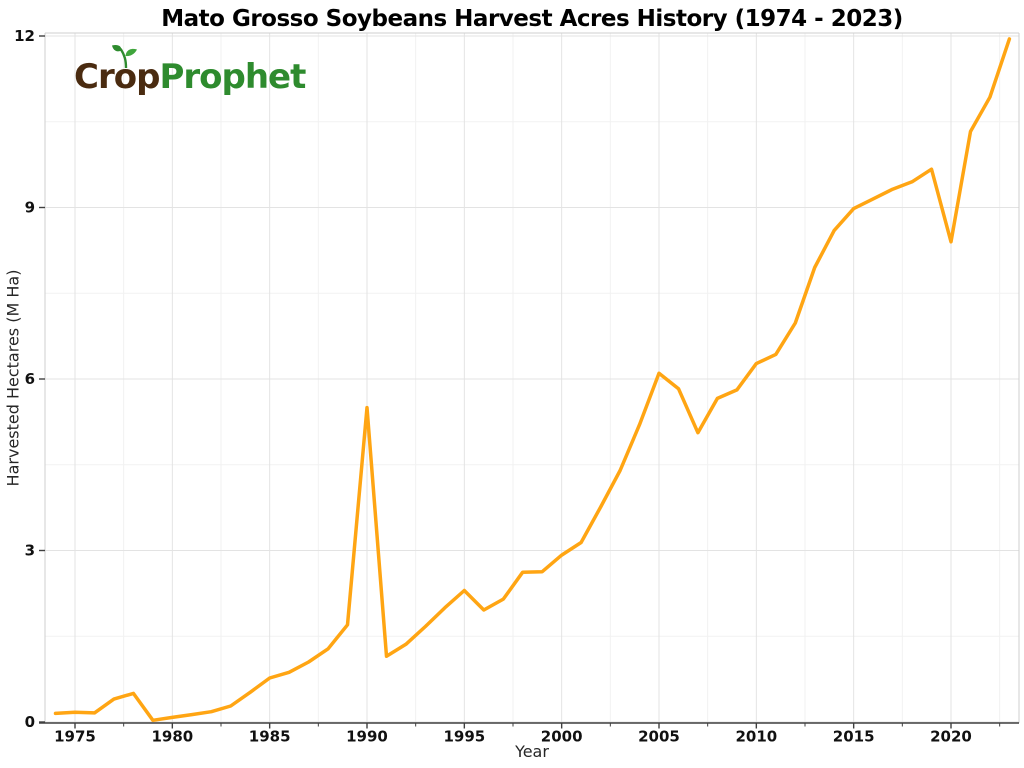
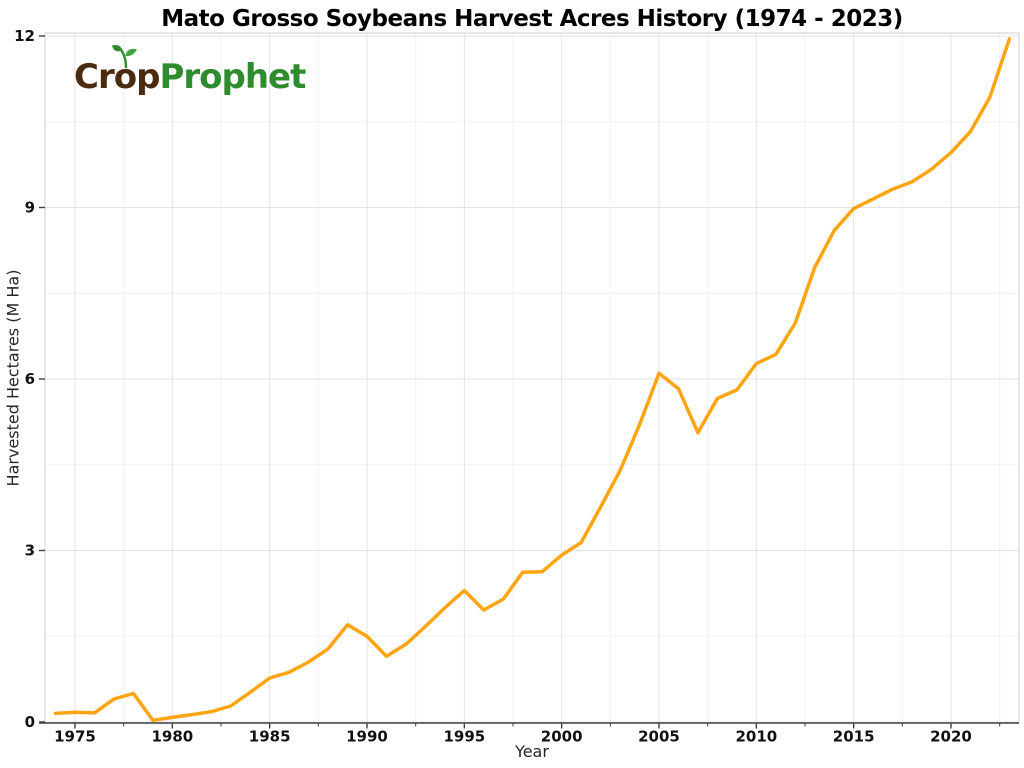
1990: 5.5 -> 1.5
2020: 8.4 -> 10.0
